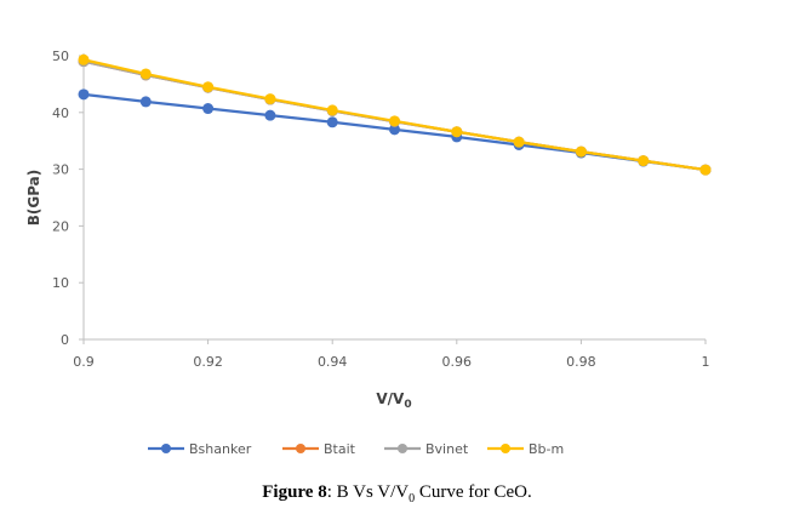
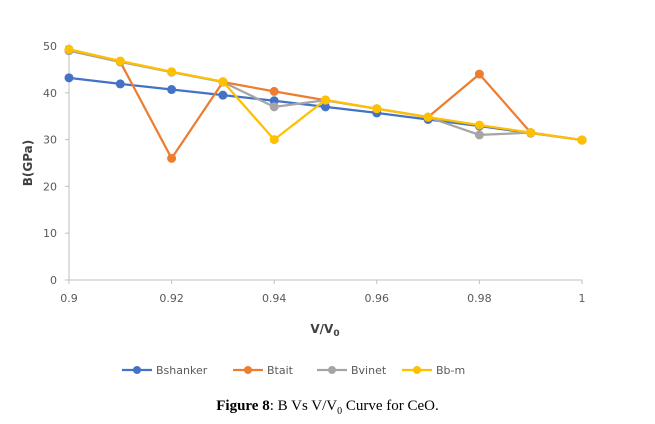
Btait/0.92: 44 -> 26
Bvinet/0.94: 40 -> 37
Bb-m/0.94: 40 -> 30
Btait/0.98: 33 -> 44
Bvinet/0.98: 33 -> 31
